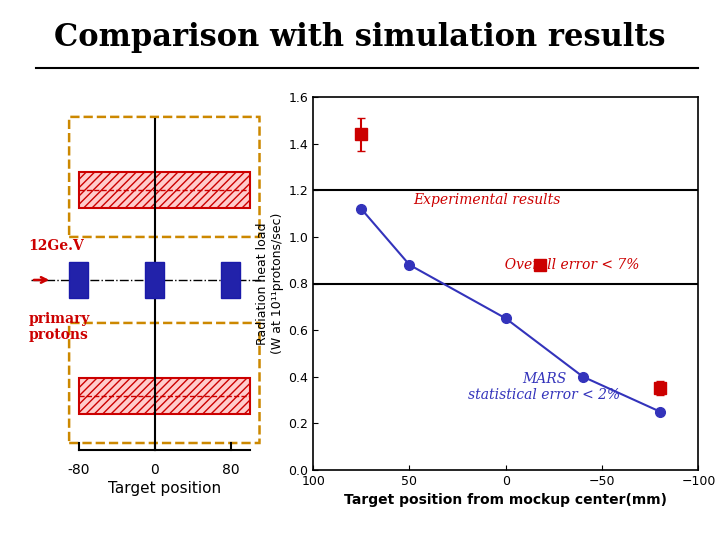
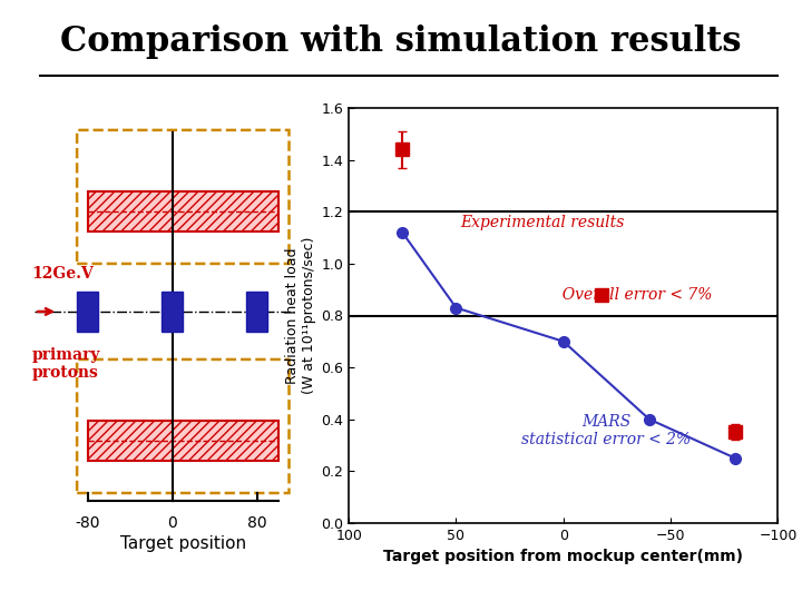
50: 0.88 -> 0.83
0: 0.65 -> 0.70
